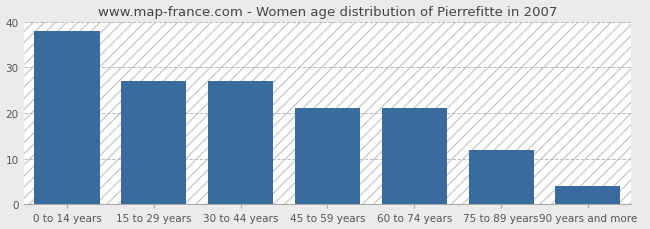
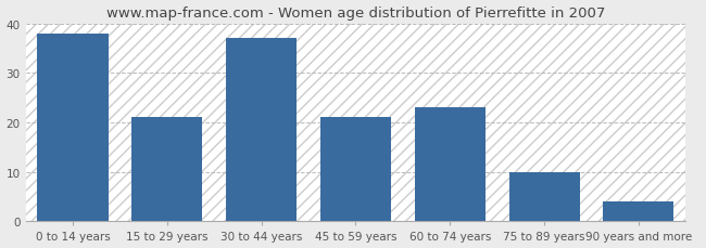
15 to 29 years: 27 -> 21
30 to 44 years: 27 -> 37
60 to 74 years: 21 -> 23
75 to 89 years: 12 -> 10
